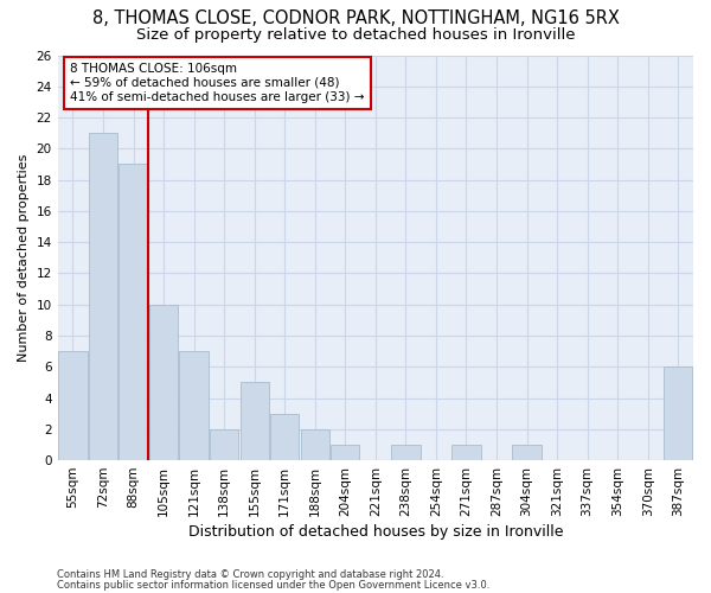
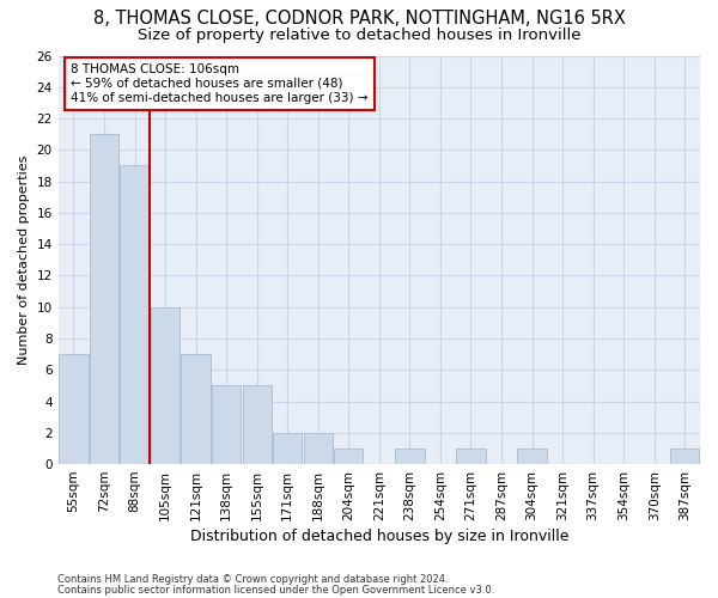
138sqm: 2 -> 5
171sqm: 3 -> 2
387sqm: 6 -> 1
